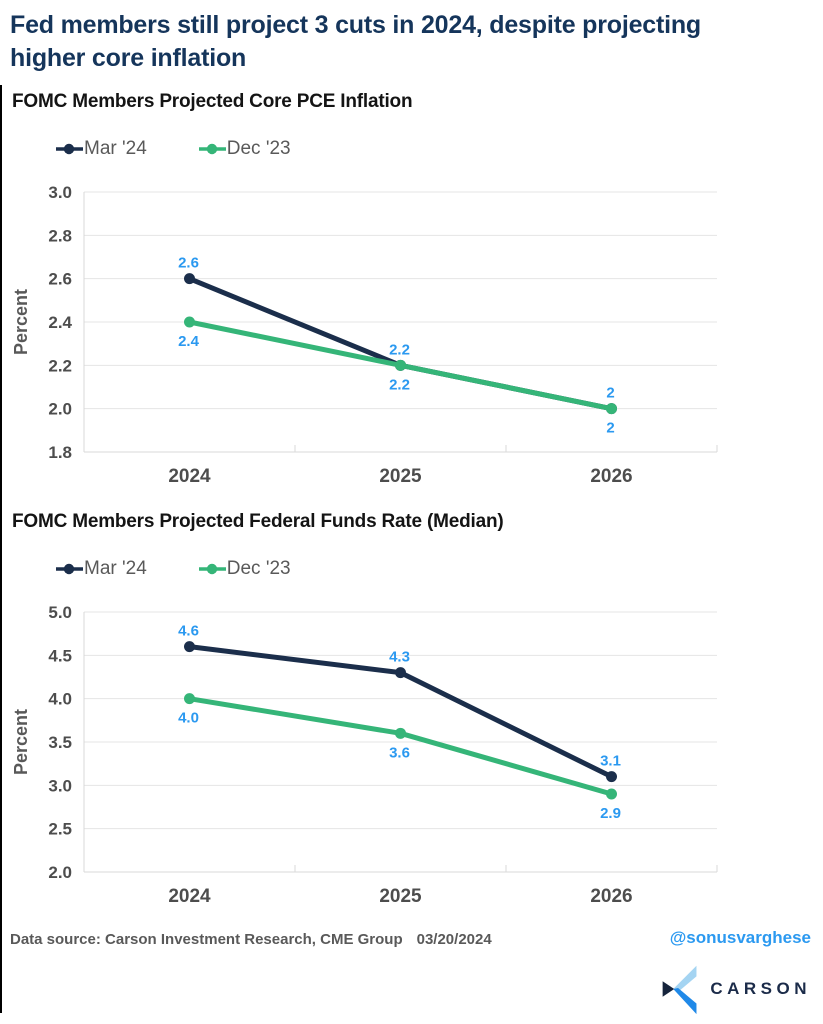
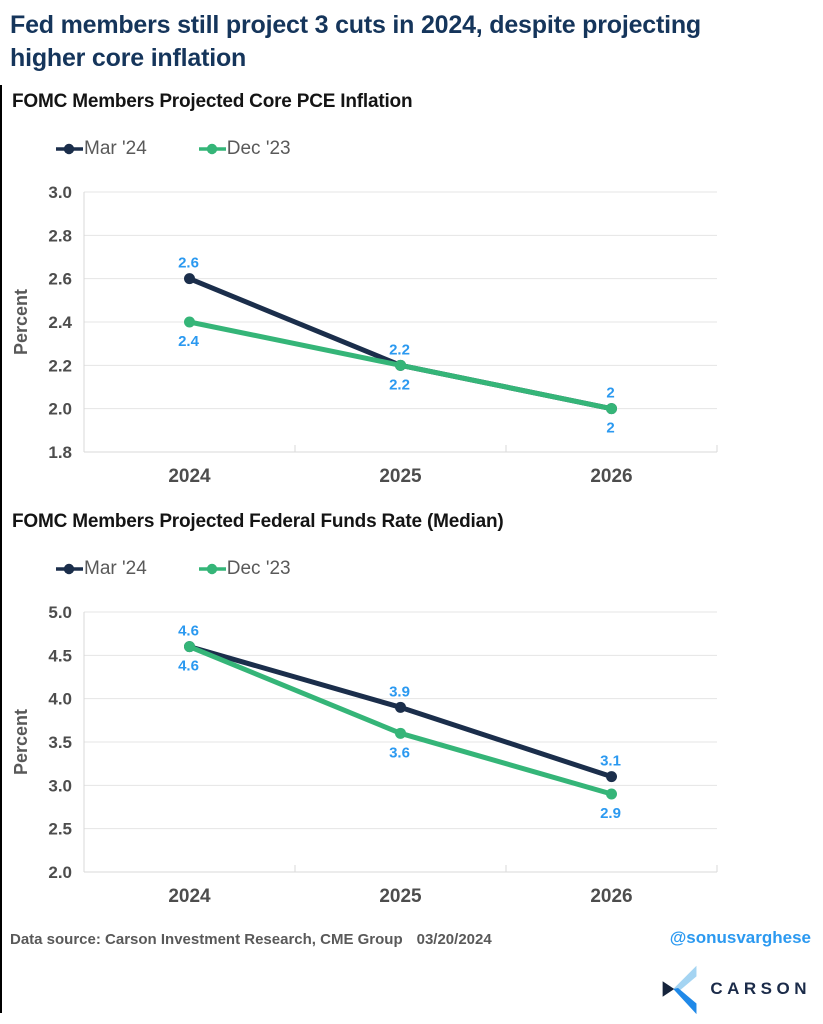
FOMC Members Projected Federal Funds Rate (Median)/Dec '23/2024: 4.0 -> 4.6
FOMC Members Projected Federal Funds Rate (Median)/Mar '24/2025: 4.3 -> 3.9
